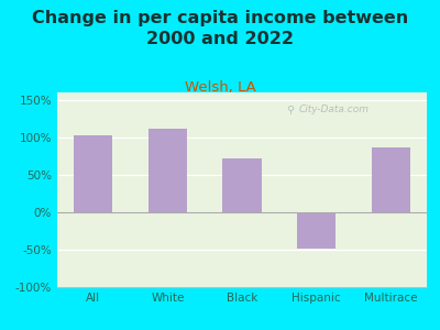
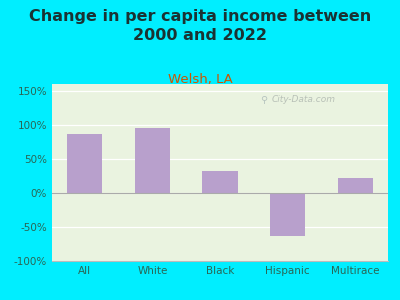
All: 102% -> 86%
White: 112% -> 96%
Black: 72% -> 32%
Hispanic: -48% -> -64%
Multirace: 86% -> 22%
